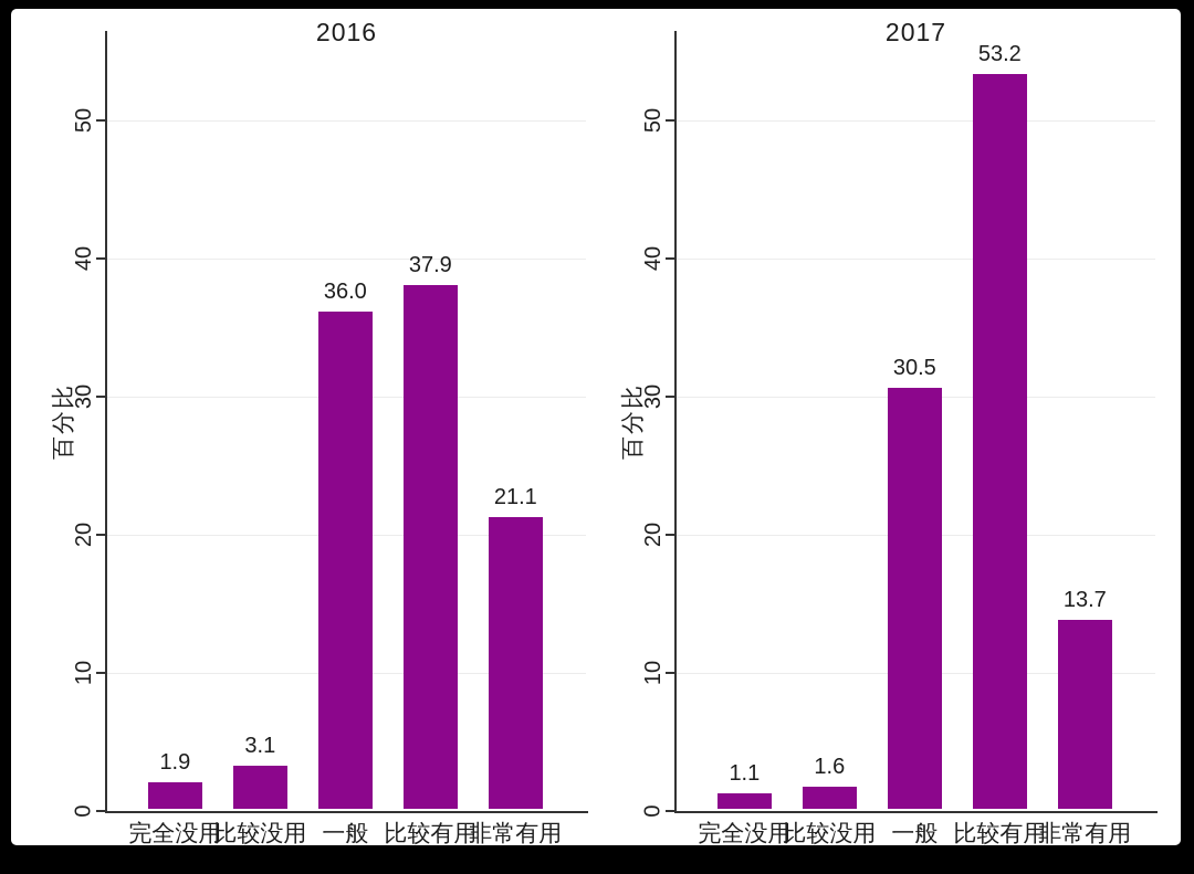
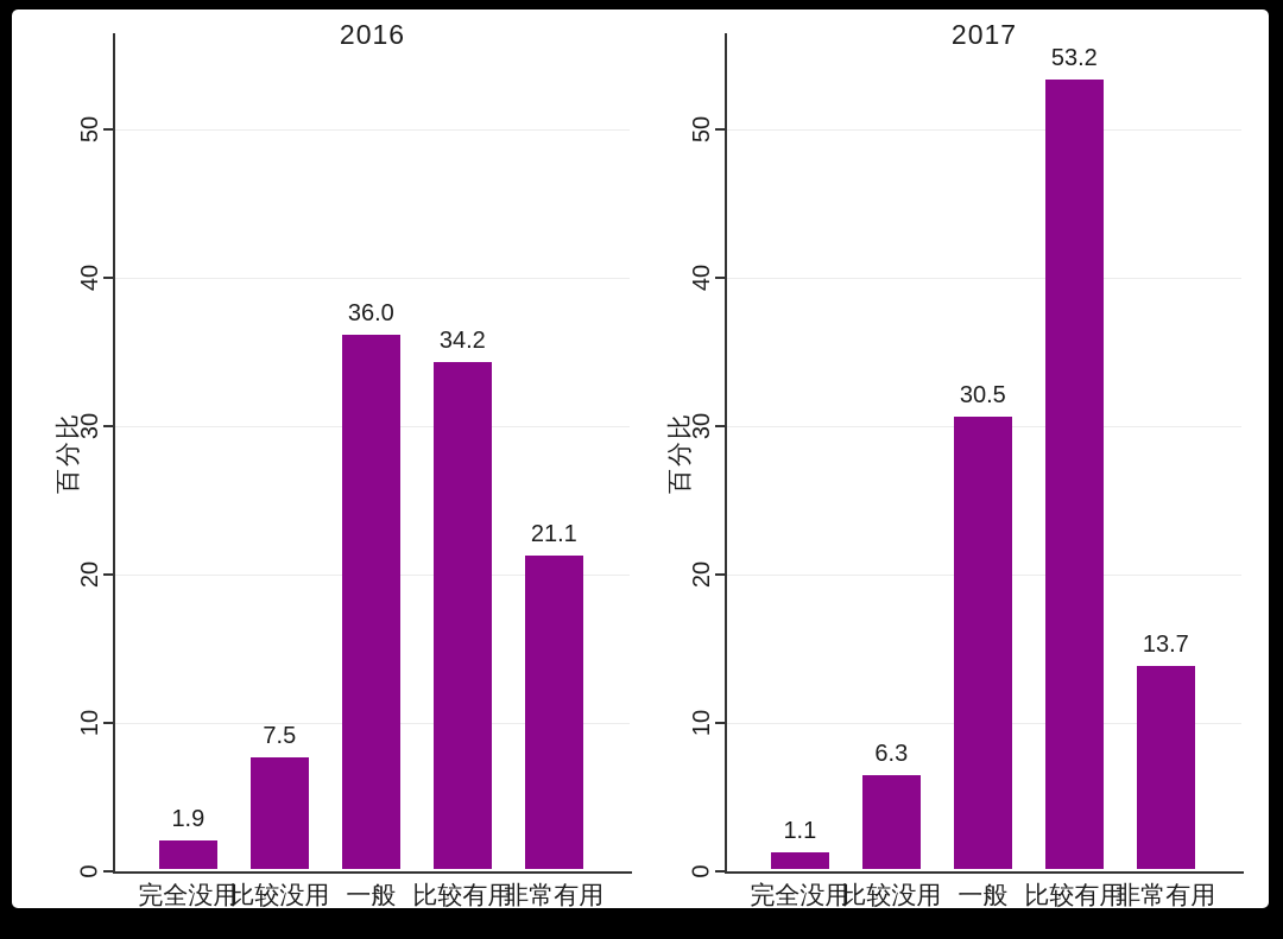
2016/比较没用: 3.1 -> 7.5
2016/比较有用: 37.9 -> 34.2
2017/比较没用: 1.6 -> 6.3
